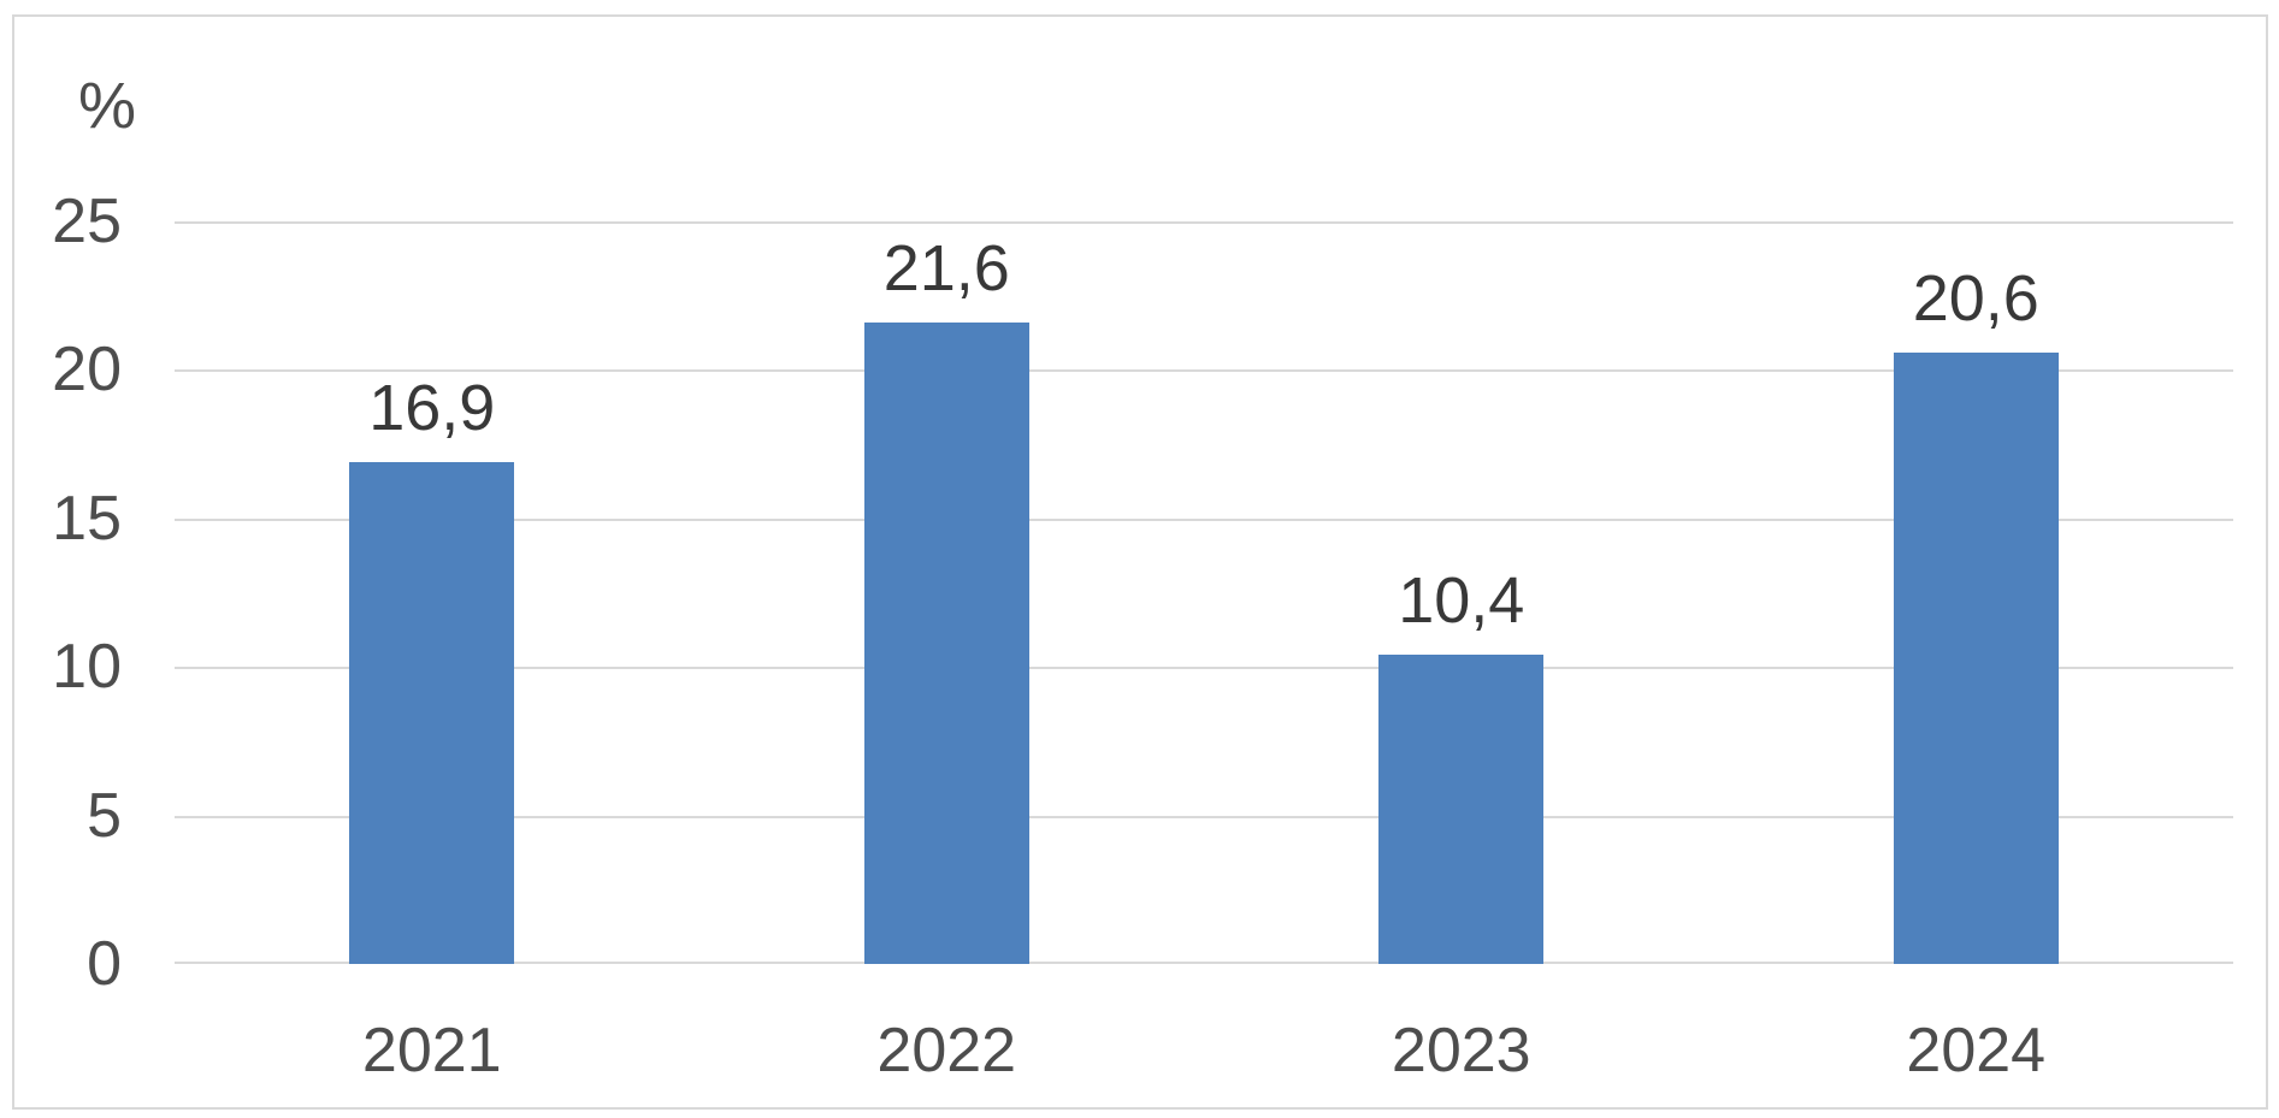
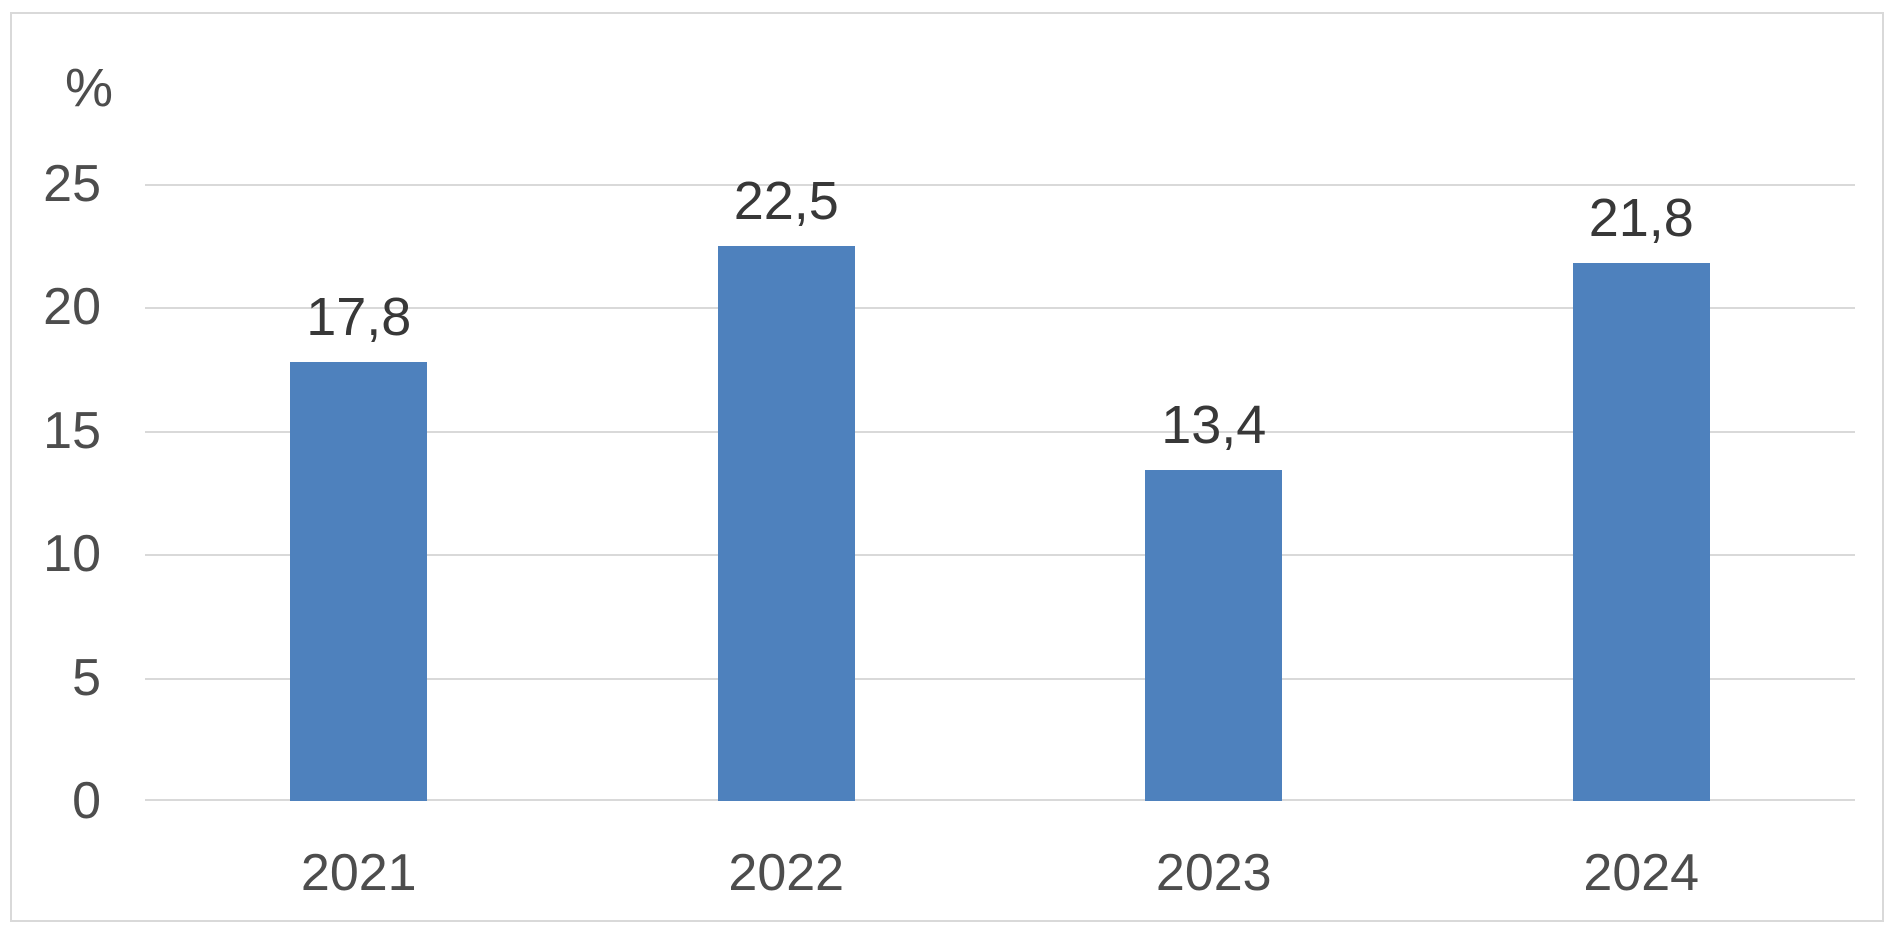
2021: 16,9 -> 17,8
2022: 21,6 -> 22,5
2023: 10,4 -> 13,4
2024: 20,6 -> 21,8
